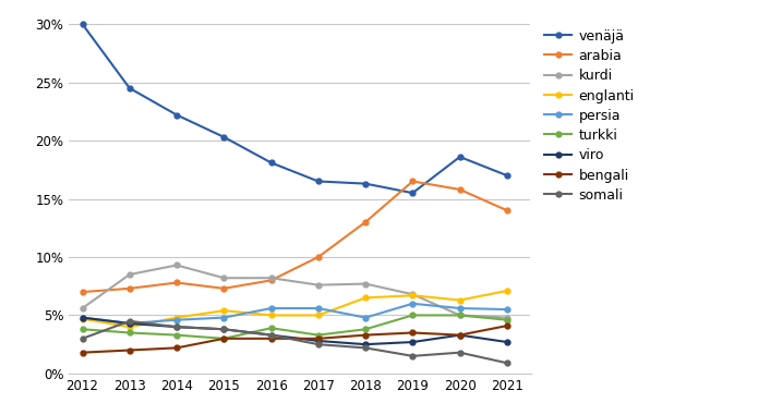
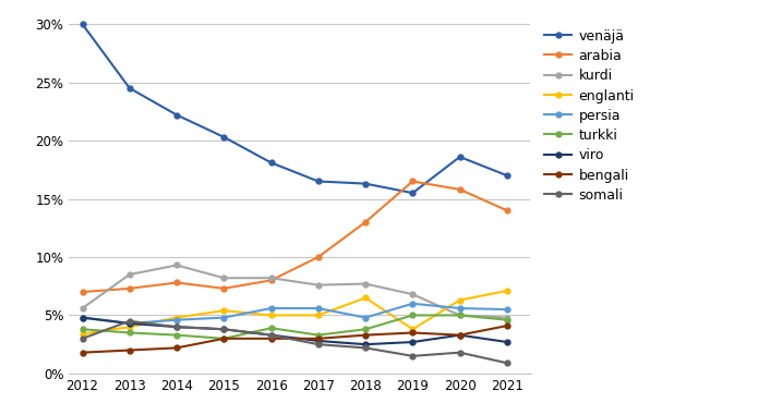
englanti/2012: 4.7% -> 3.4%
englanti/2019: 6.7% -> 3.8%
